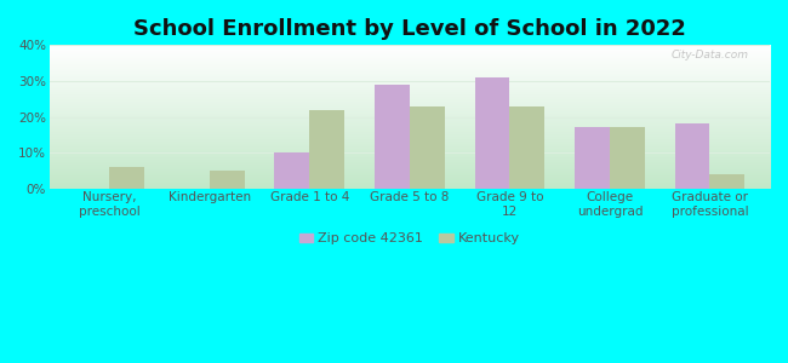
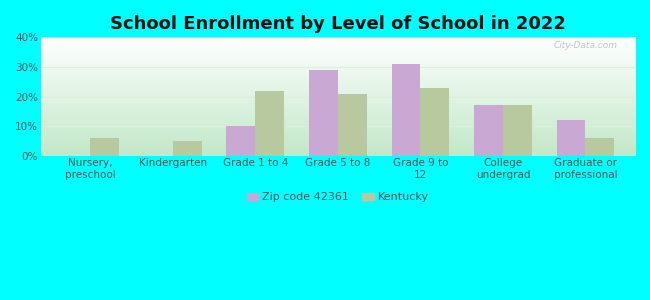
Kentucky/Grade 5 to 8: 23% -> 21%
Zip code 42361/Graduate or professional: 18% -> 12%
Kentucky/Graduate or professional: 4% -> 6%
